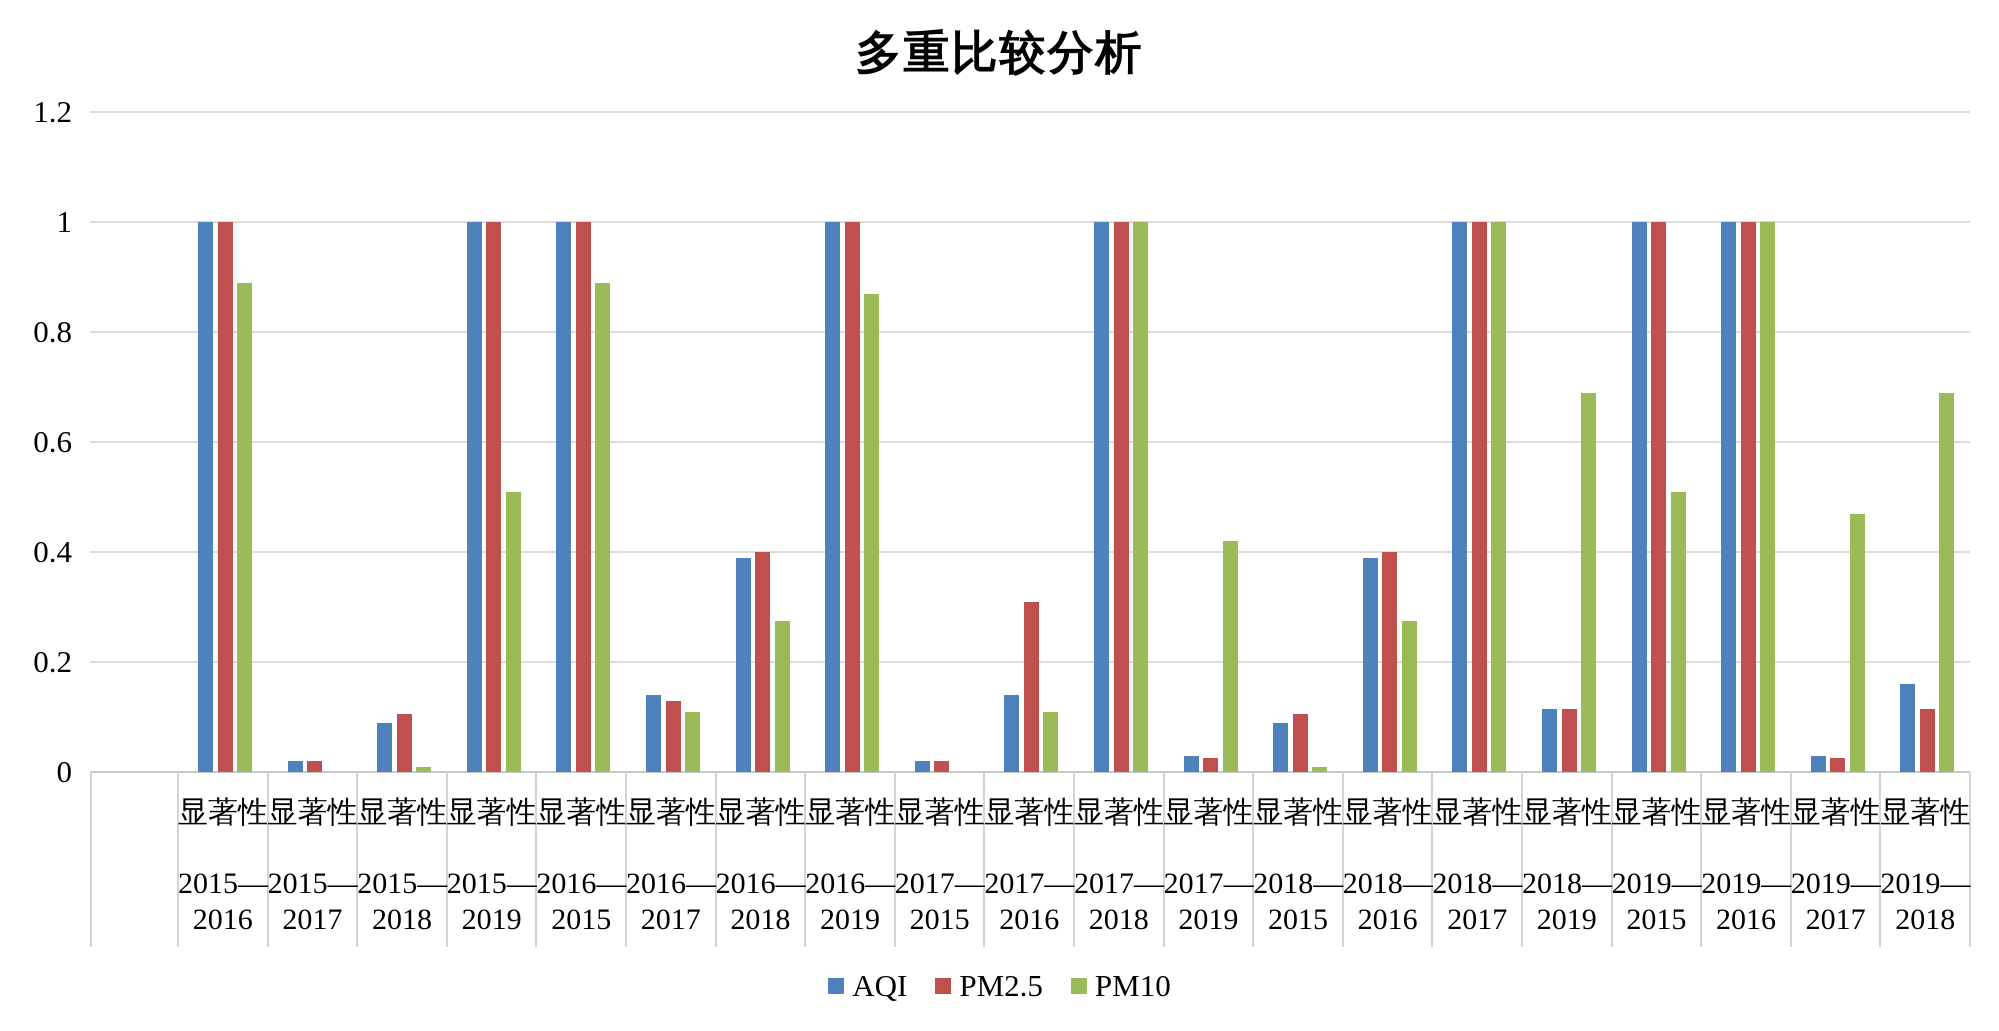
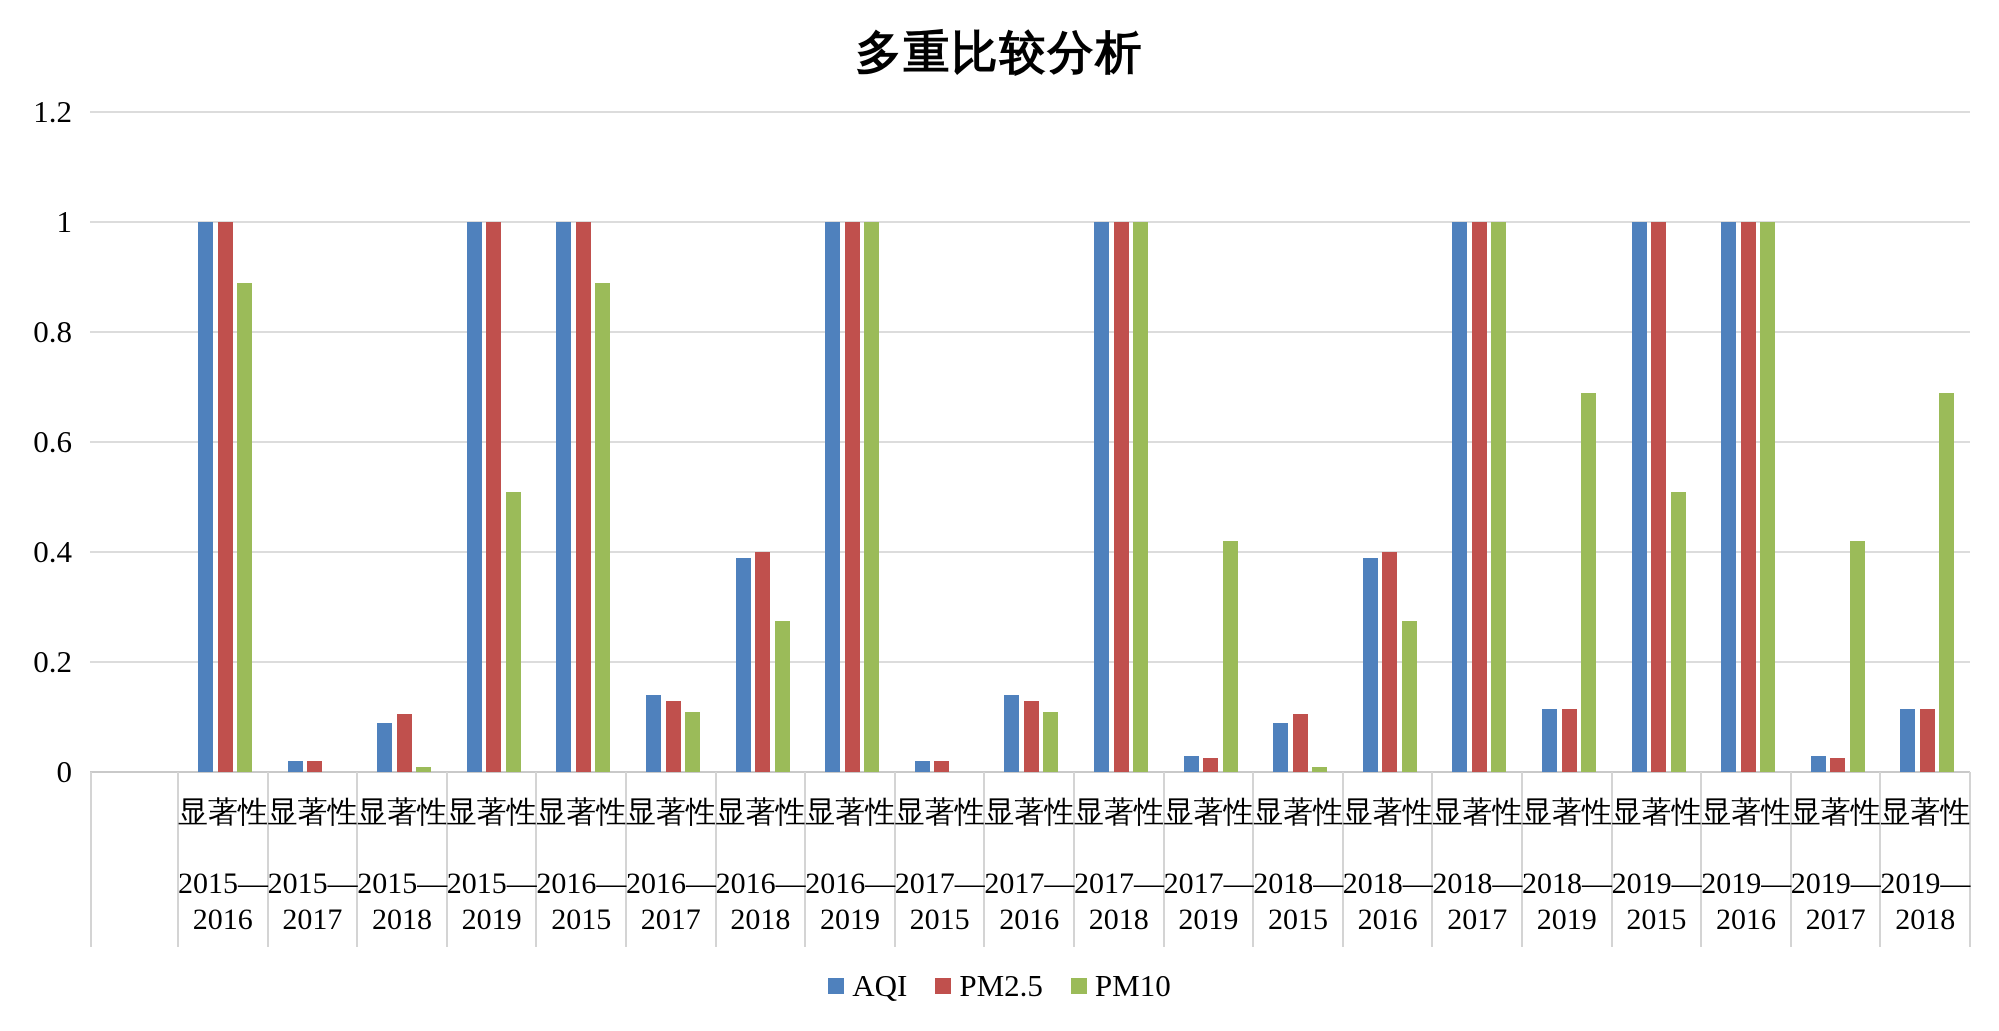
PM10/2016—2019: 0.87 -> 1.00
PM2.5/2017—2016: 0.31 -> 0.13
PM10/2019—2017: 0.47 -> 0.42
AQI/2019—2018: 0.16 -> 0.12
